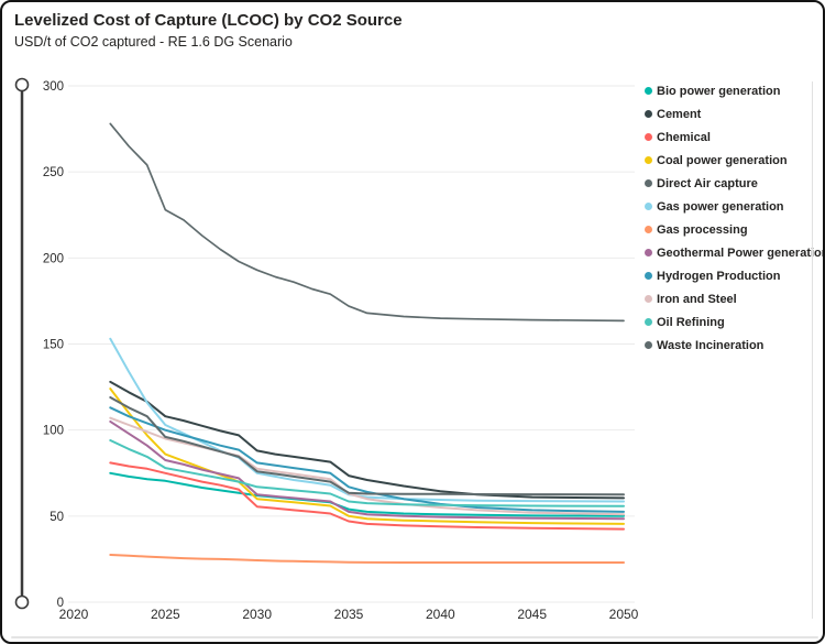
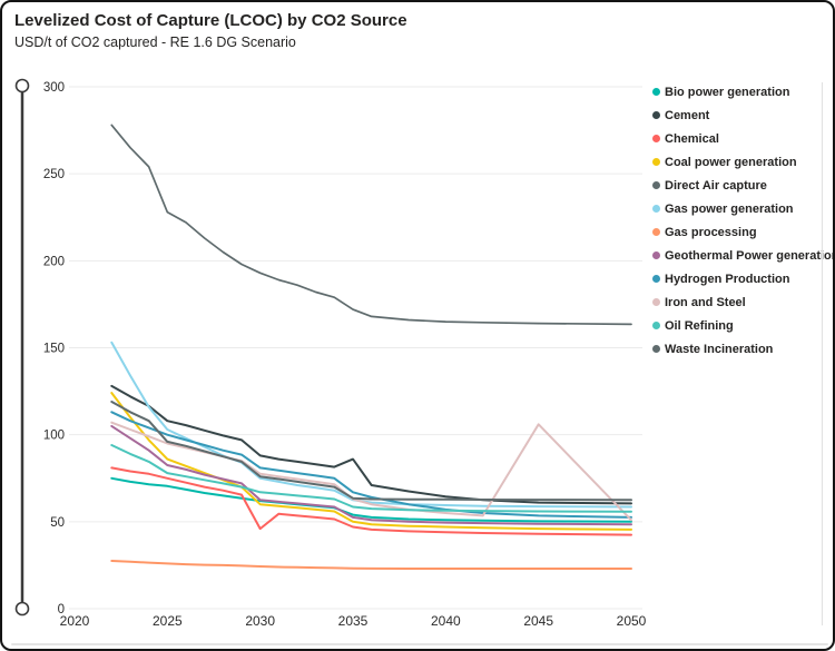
Chemical/2030: 56 -> 46
Cement/2035: 74 -> 86
Iron and Steel/2045: 52 -> 106
